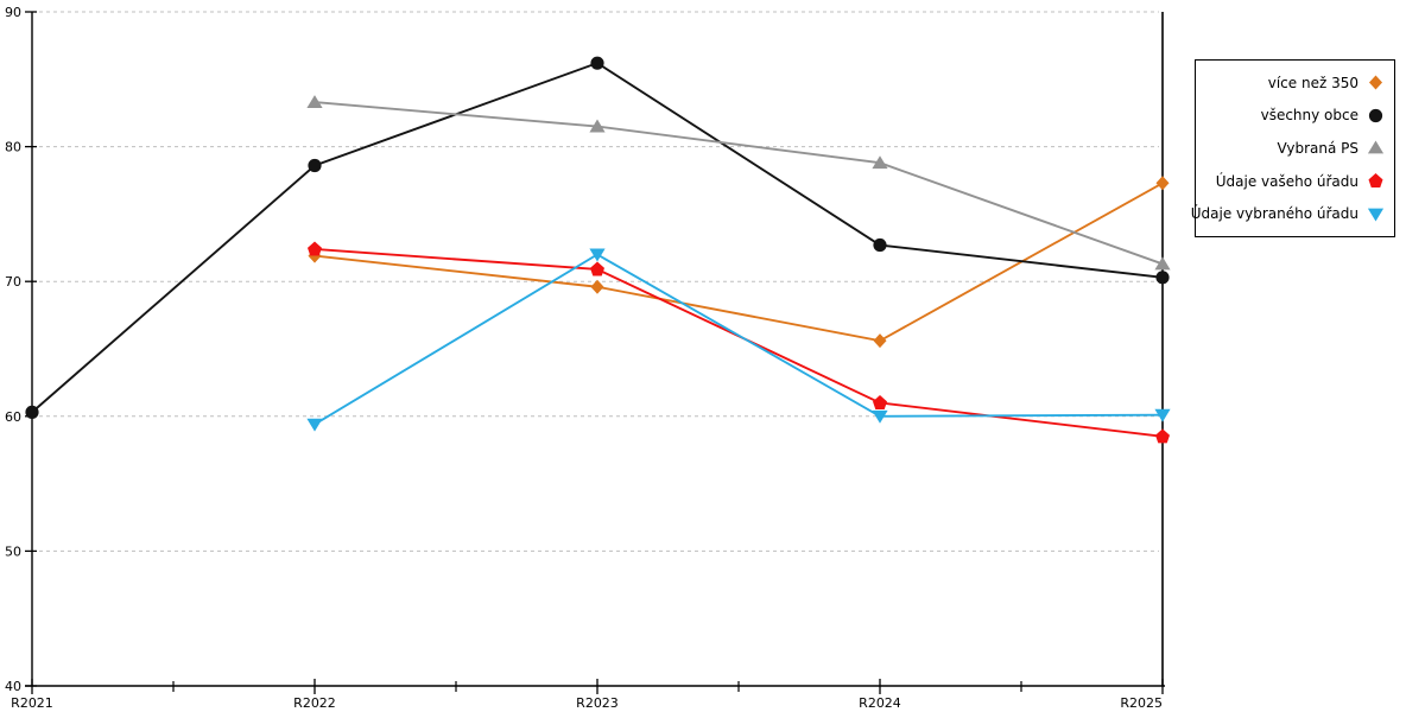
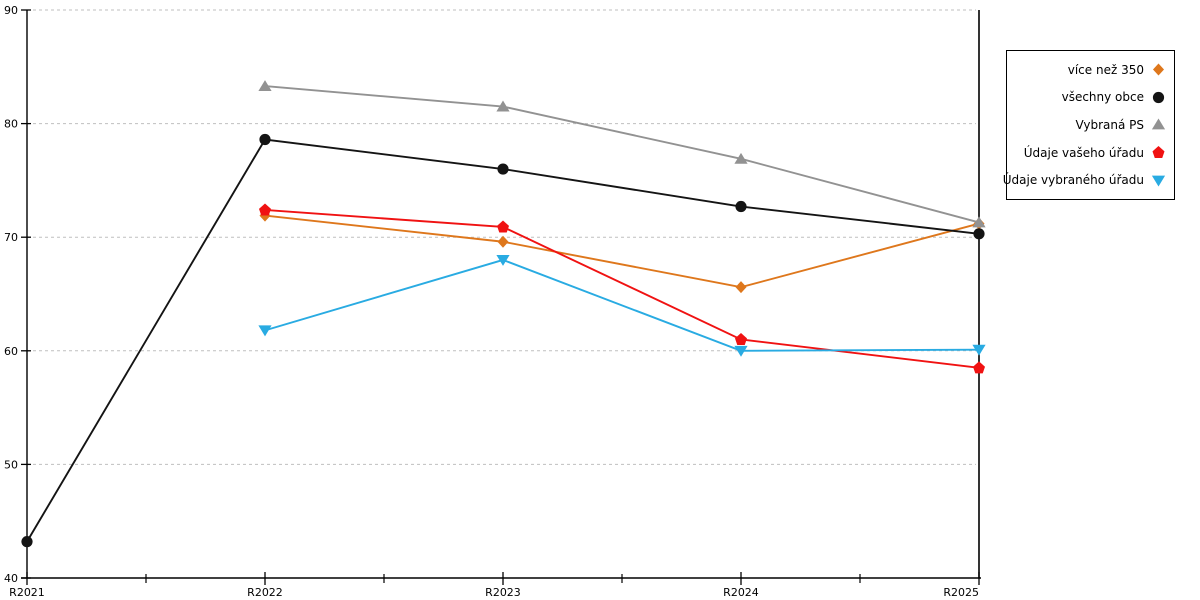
všechny obce/R2021: 60.3 -> 43.2
Údaje vybraného úřadu/R2022: 59.4 -> 61.8
všechny obce/R2023: 86.2 -> 76.0
Údaje vybraného úřadu/R2023: 72.0 -> 68.0
Vybraná PS/R2024: 78.8 -> 76.9
více než 350/R2025: 77.3 -> 71.2
